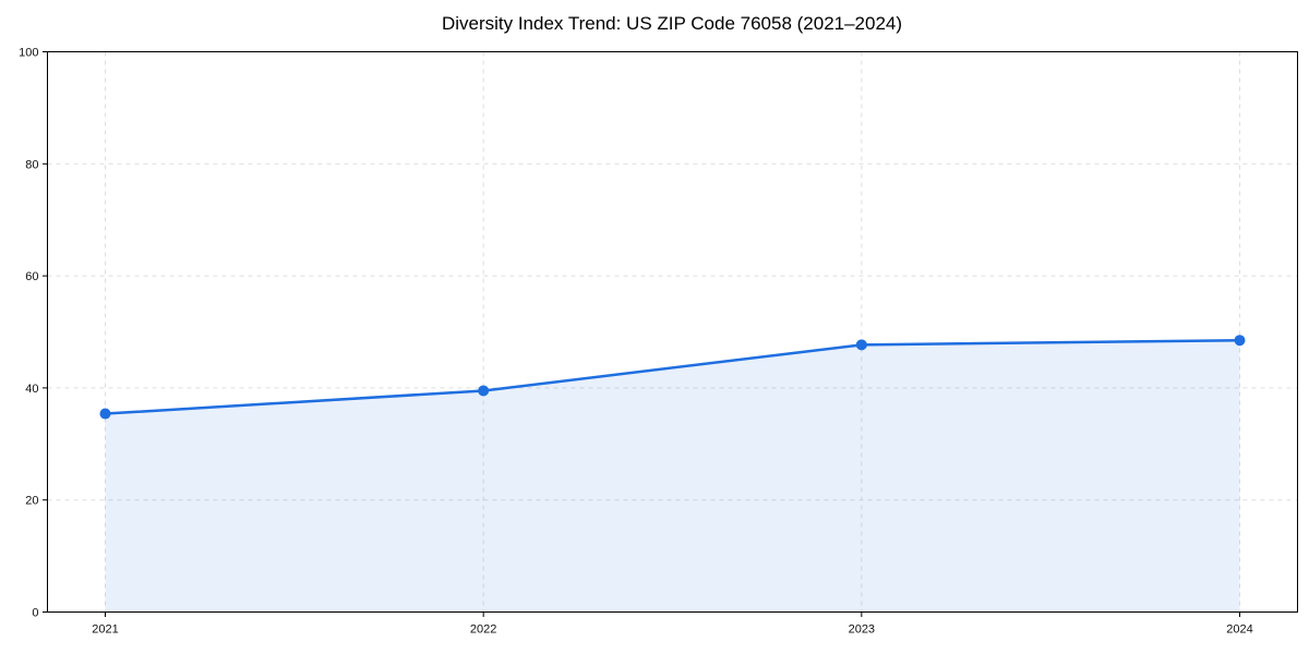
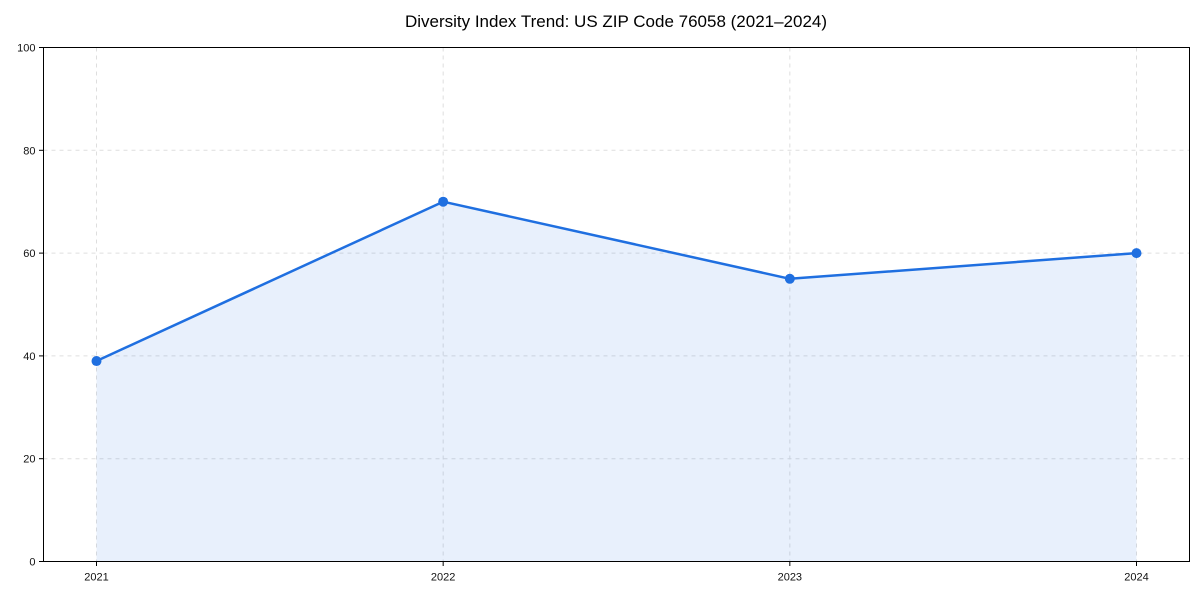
2021: 35 -> 39
2022: 40 -> 70
2023: 48 -> 55
2024: 48 -> 60
